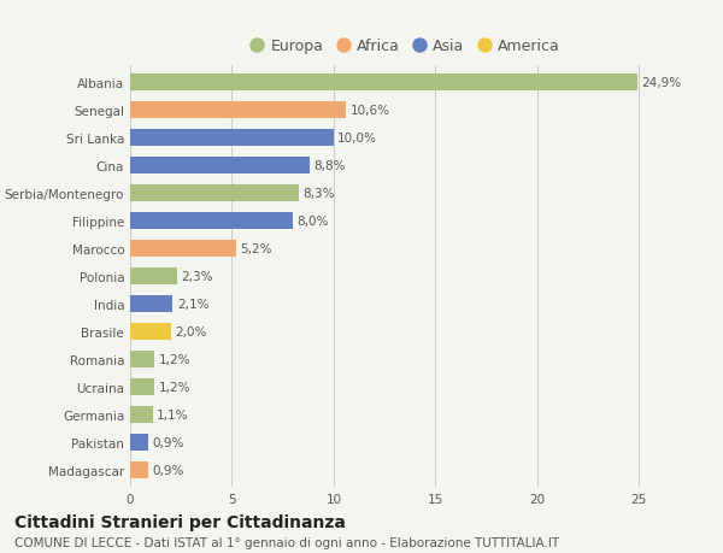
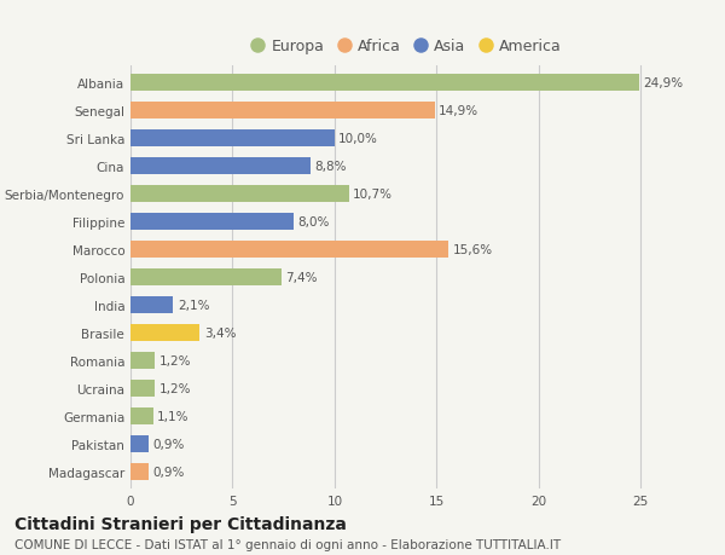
Senegal: 10,6% -> 14,9%
Serbia/Montenegro: 8,3% -> 10,7%
Marocco: 5,2% -> 15,6%
Polonia: 2,3% -> 7,4%
Brasile: 2,0% -> 3,4%
